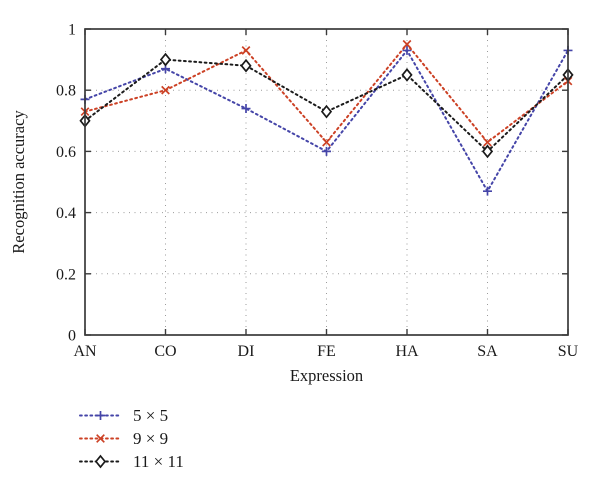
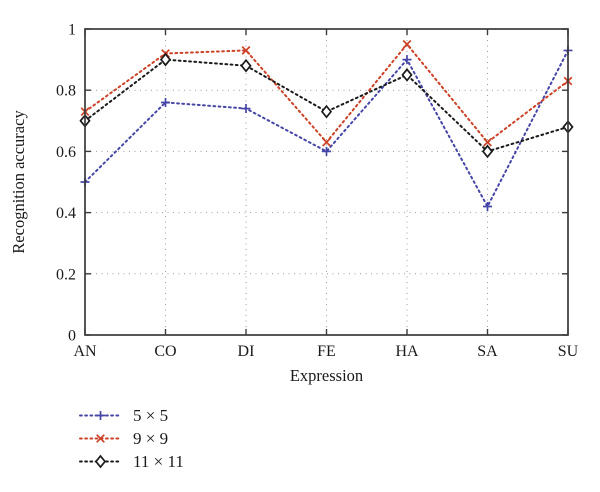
5 × 5/AN: 0.77 -> 0.50
5 × 5/CO: 0.87 -> 0.76
9 × 9/CO: 0.80 -> 0.92
5 × 5/HA: 0.93 -> 0.90
5 × 5/SA: 0.47 -> 0.42
11 × 11/SU: 0.85 -> 0.68
